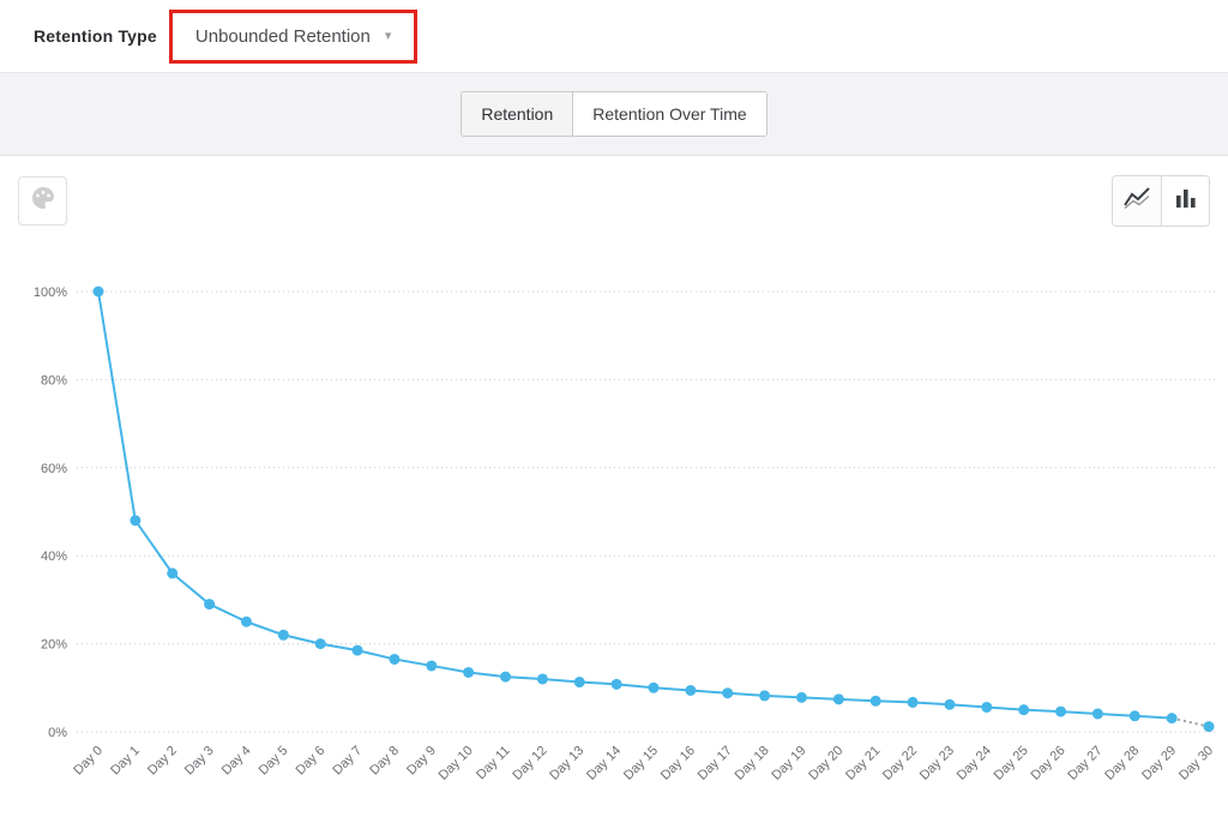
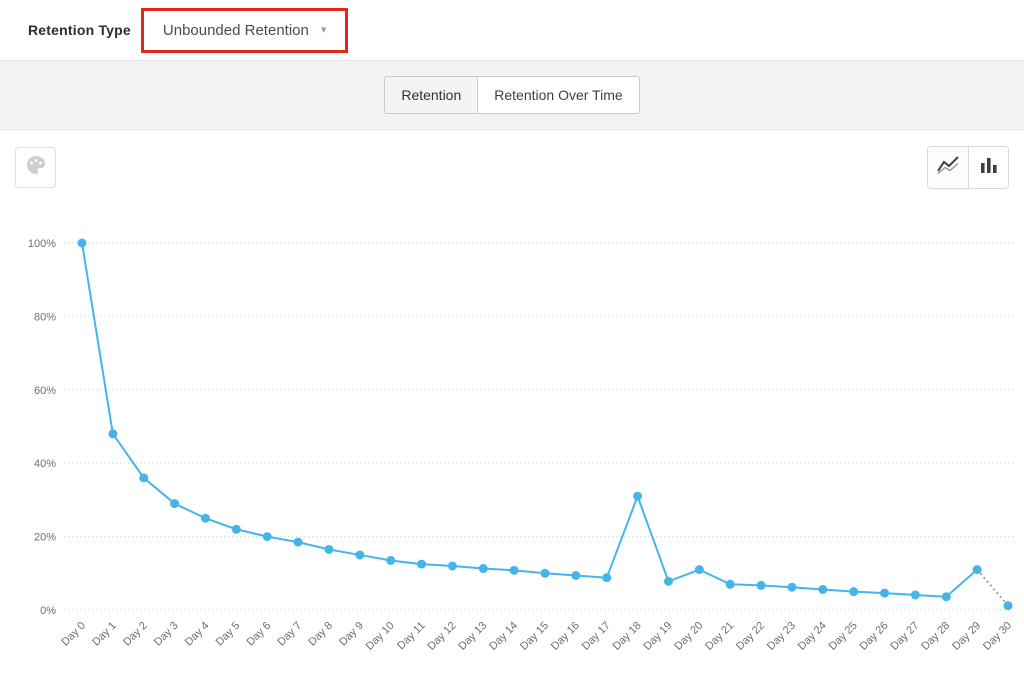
Day 18: 8% -> 31%
Day 20: 7% -> 11%
Day 29: 3% -> 11%
